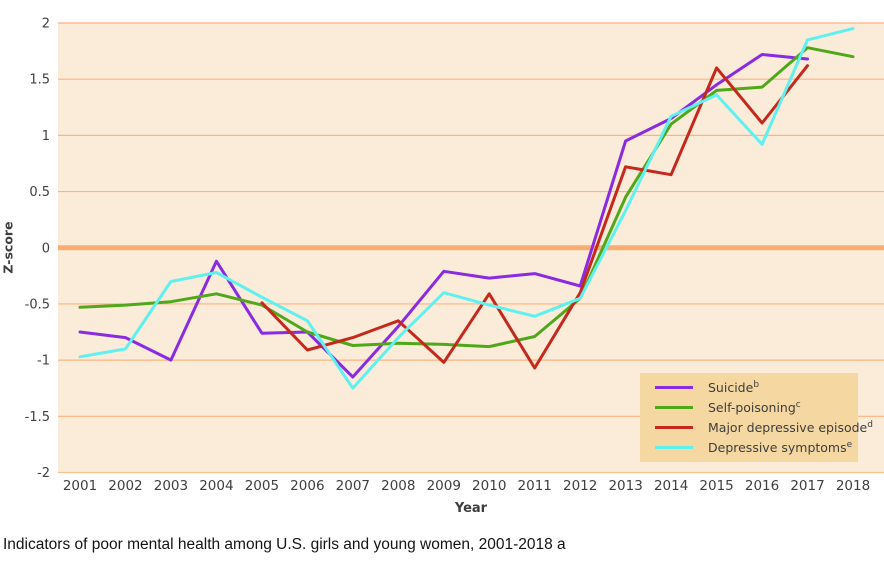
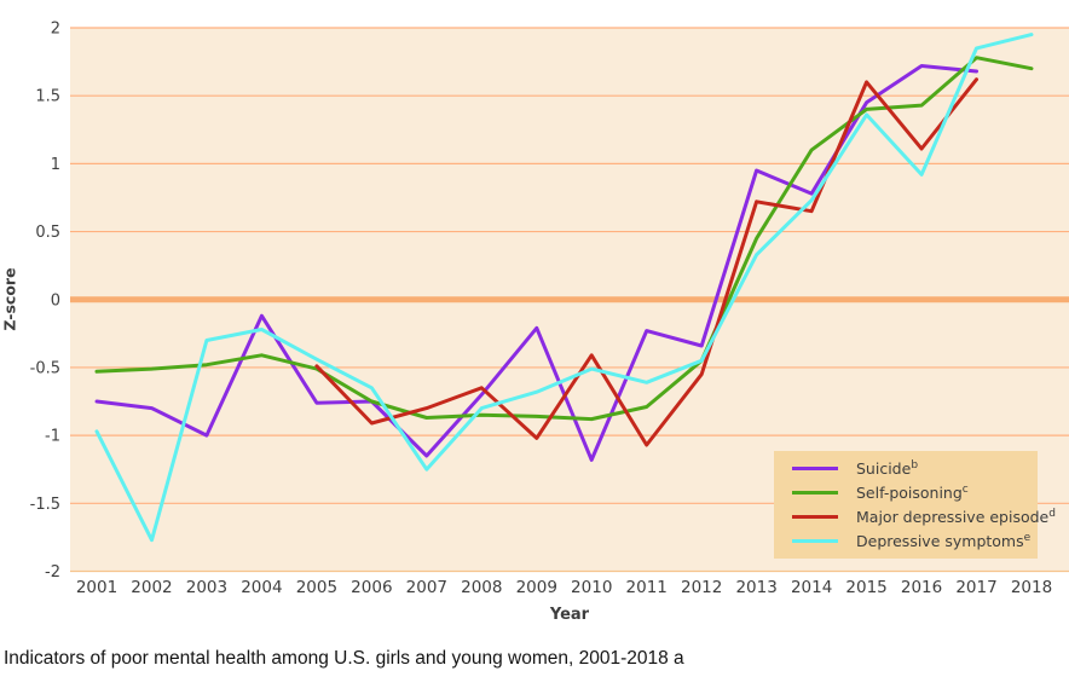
Depressive symptoms/2002: -0.90 -> -1.77
Depressive symptoms/2009: -0.40 -> -0.68
Suicide/2010: -0.27 -> -1.18
Major depressive episode/2012: -0.40 -> -0.55
Suicide/2014: 1.15 -> 0.78
Depressive symptoms/2014: 1.17 -> 0.73
